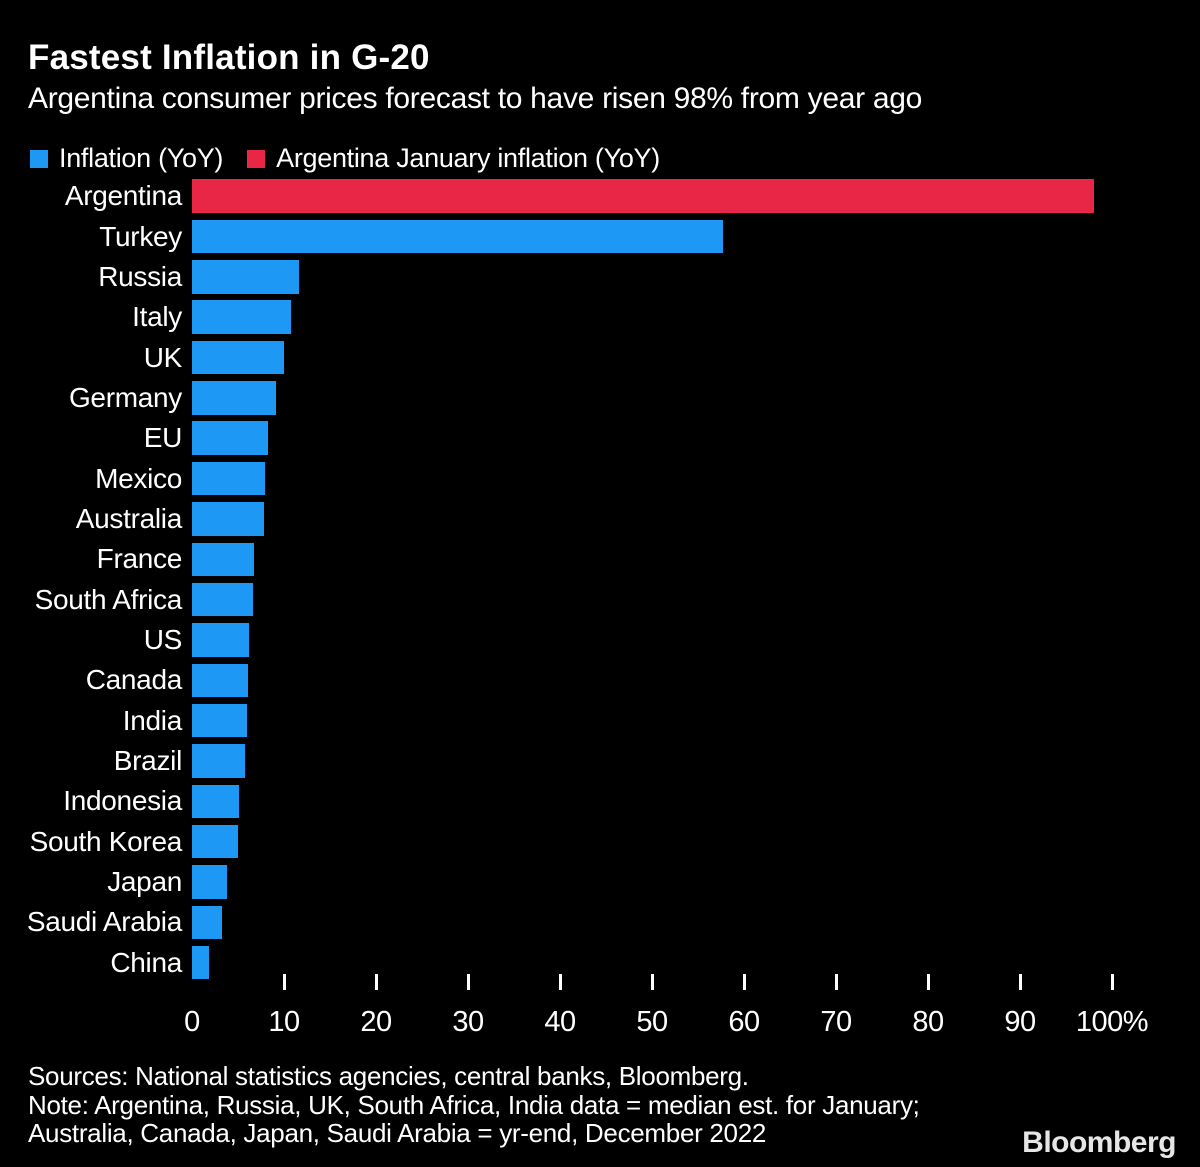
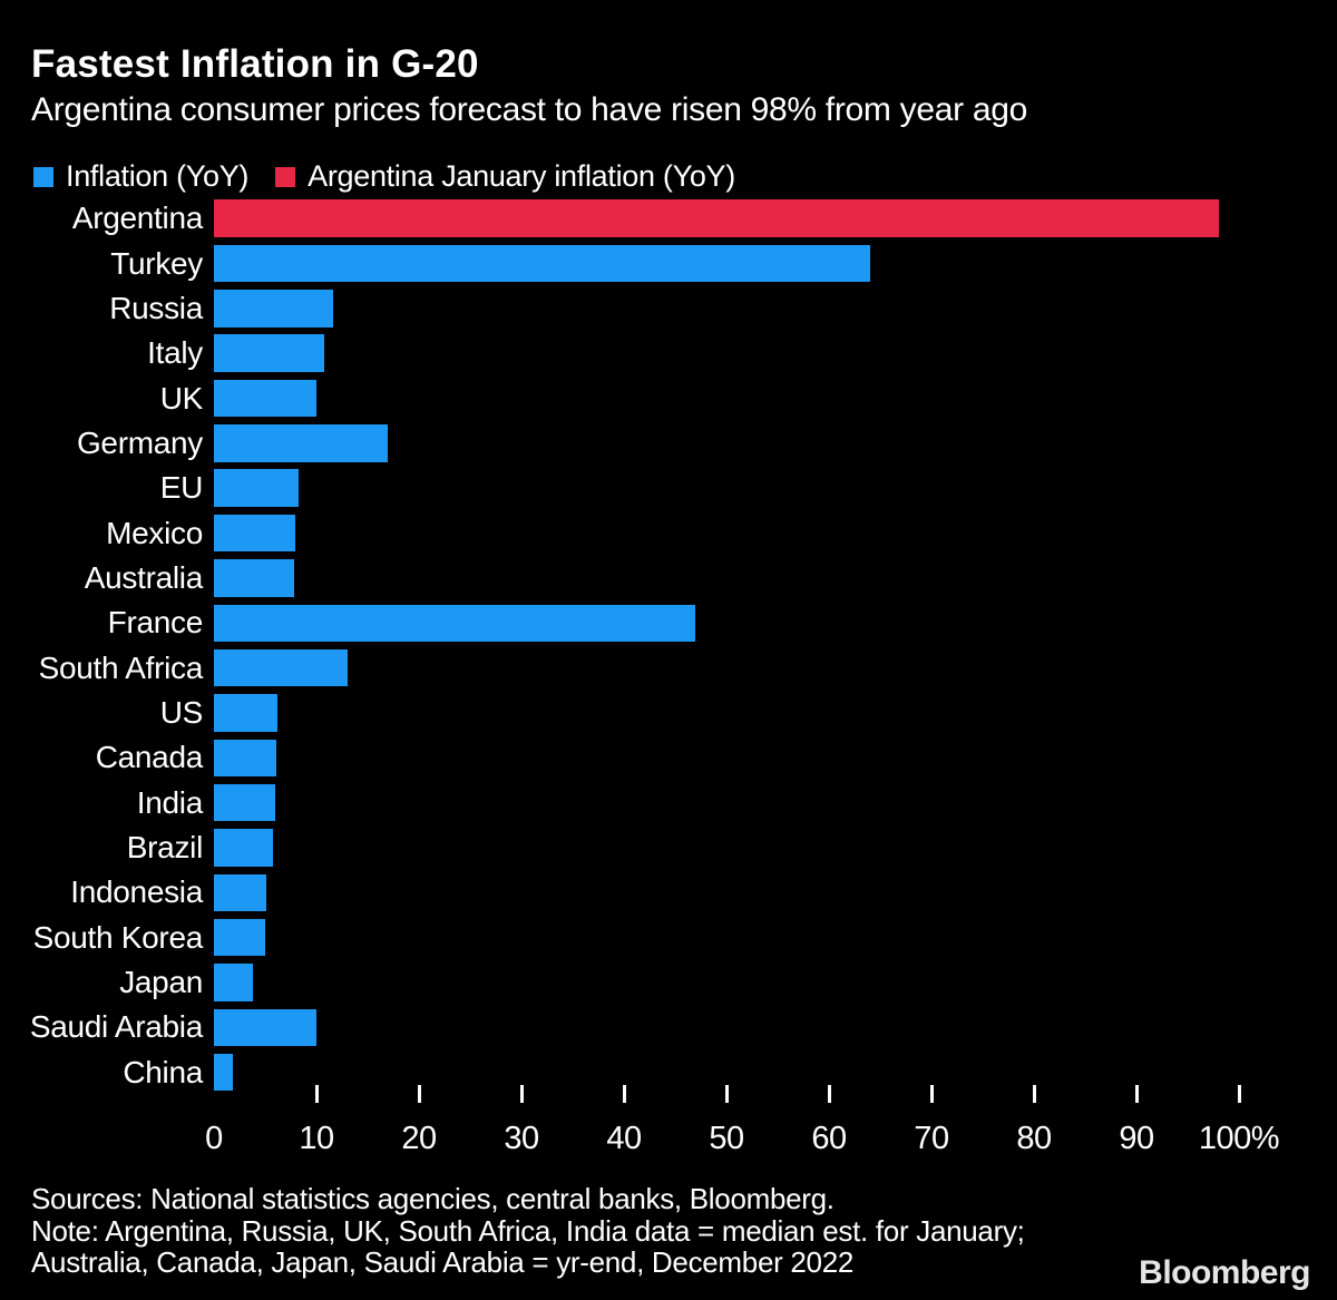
Turkey: 58% -> 64%
Germany: 9% -> 17%
France: 7% -> 47%
South Africa: 7% -> 13%
Saudi Arabia: 3% -> 10%
